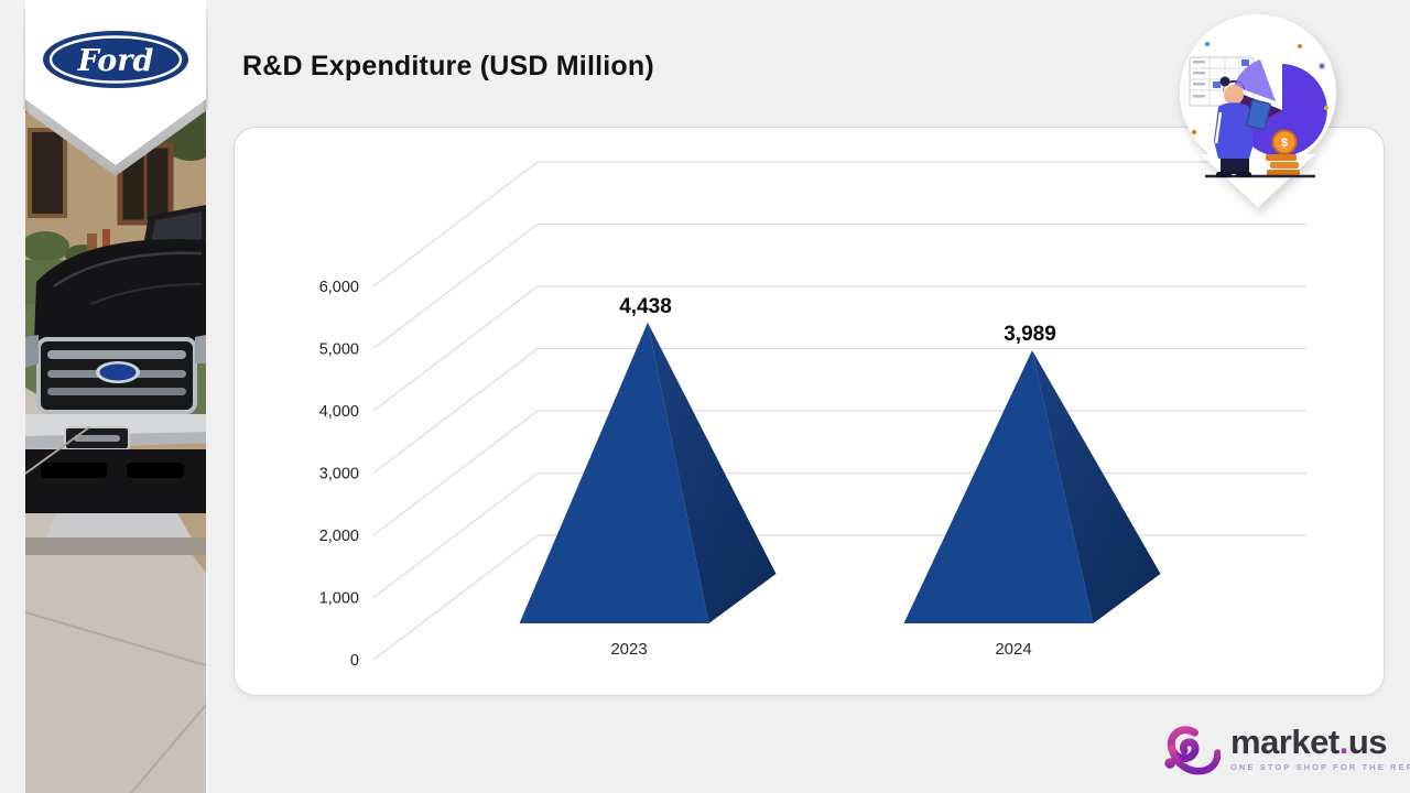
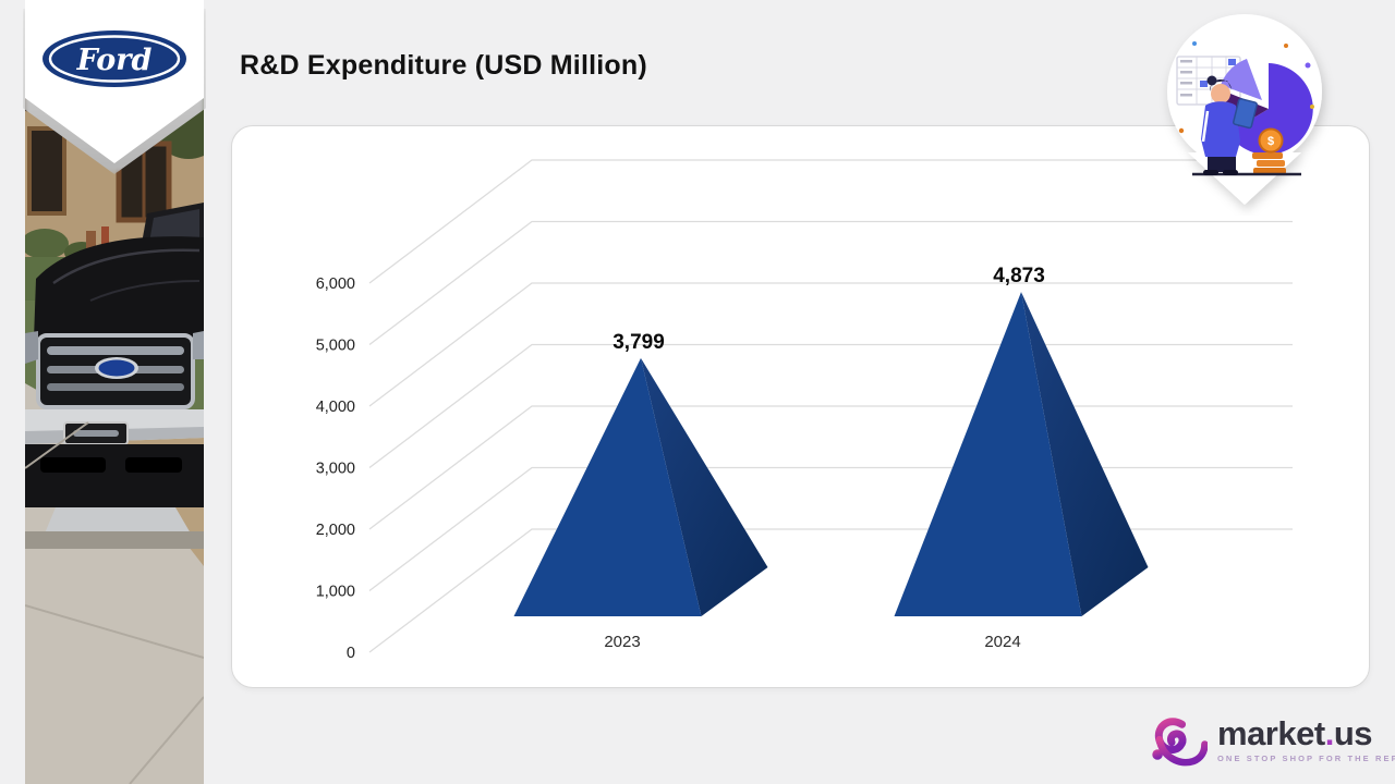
2023: 4,438 -> 3,799
2024: 3,989 -> 4,873
